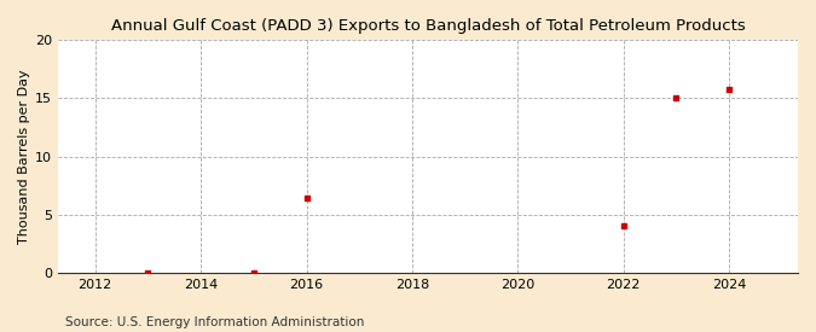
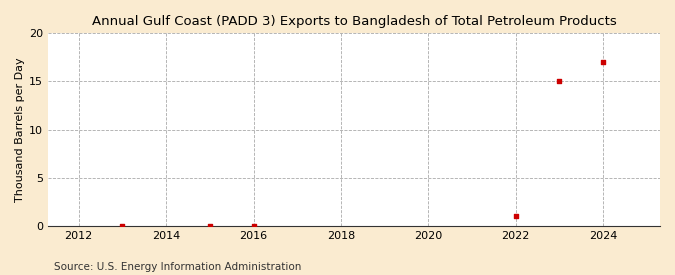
2016: 6.4 -> 0.0
2022: 4.0 -> 1.0
2024: 15.8 -> 17.0
